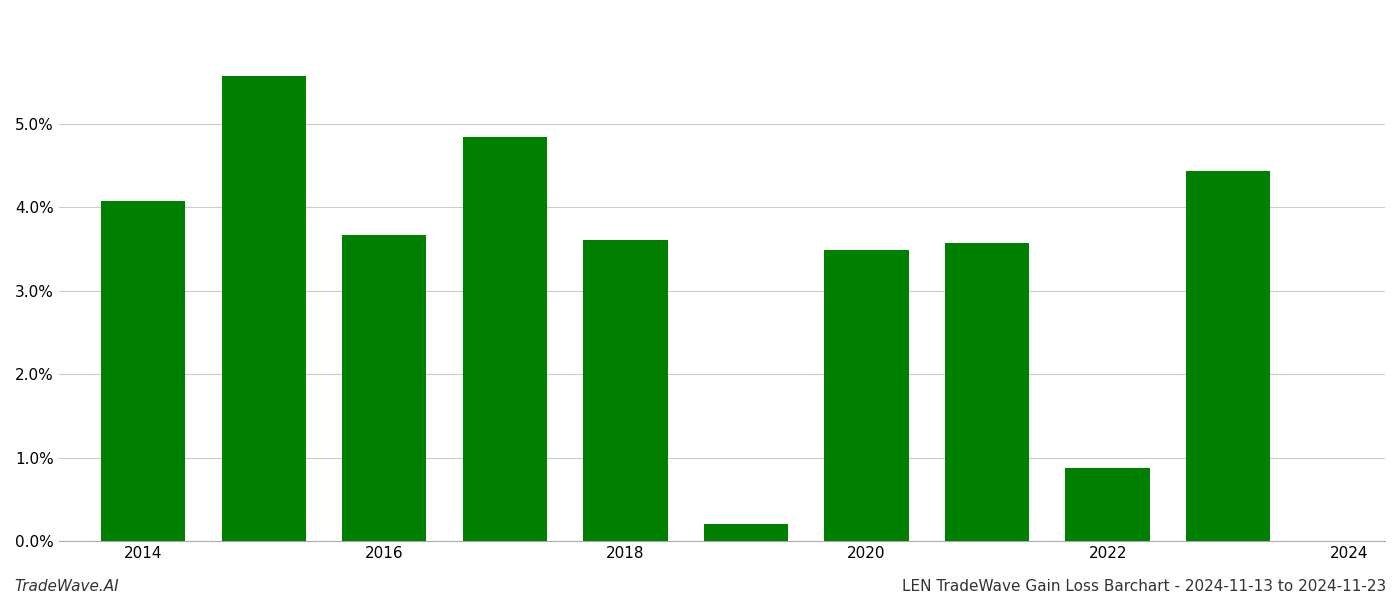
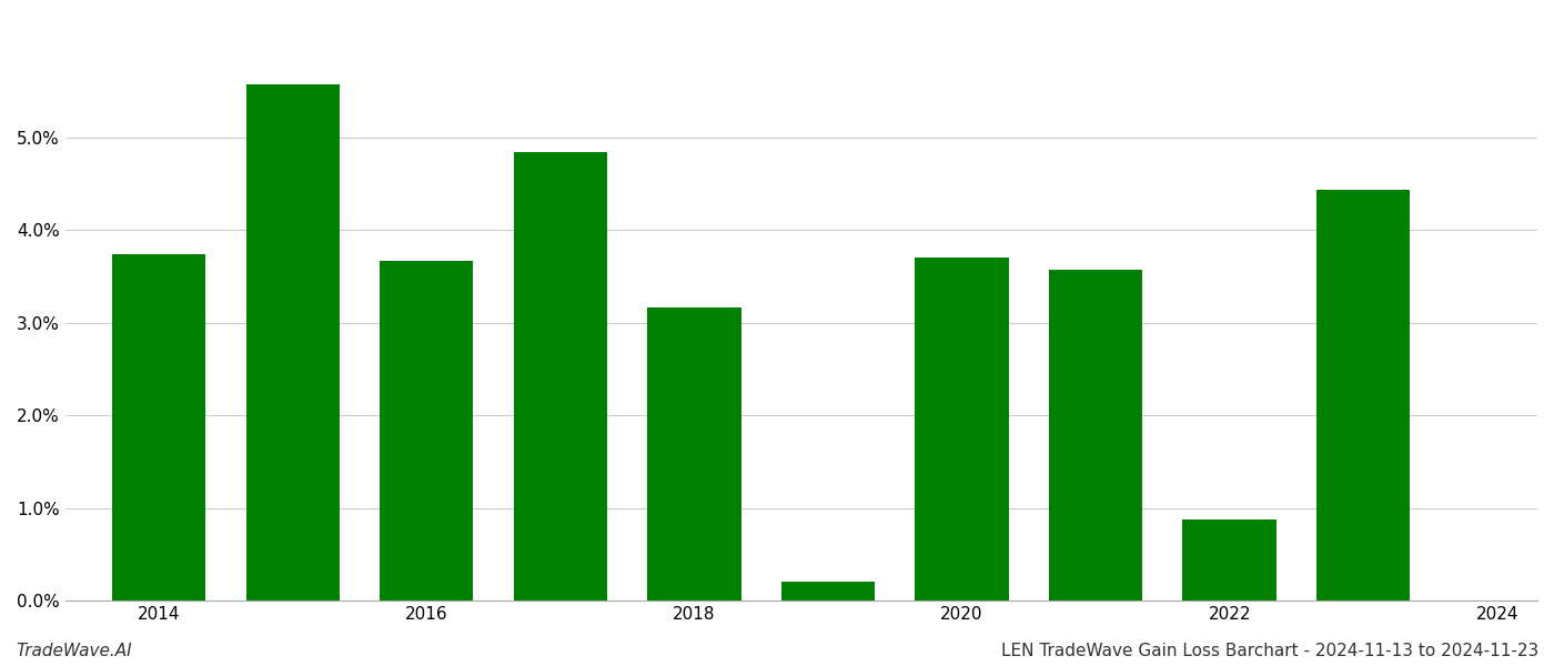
2014: 4.07% -> 3.74%
2018: 3.60% -> 3.16%
2020: 3.49% -> 3.70%
